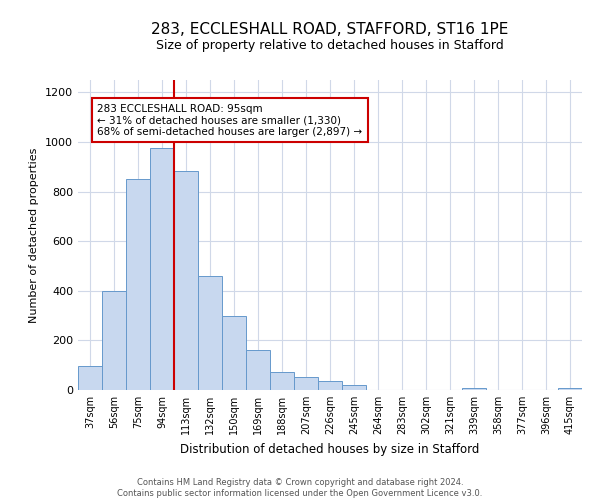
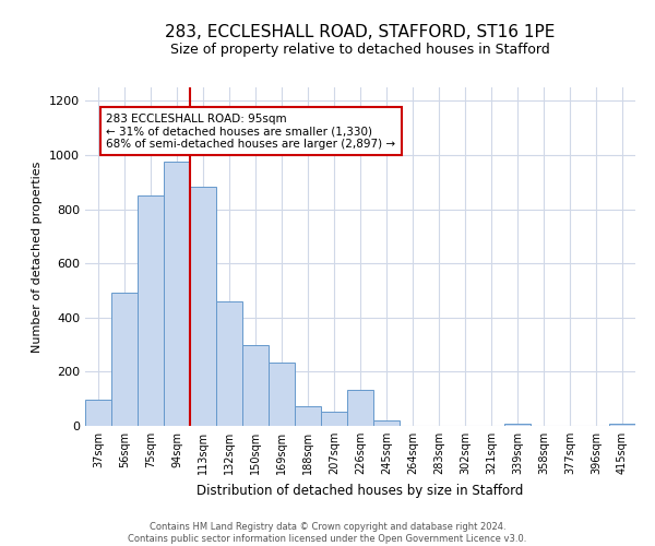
56sqm: 400 -> 490
169sqm: 160 -> 235
226sqm: 35 -> 135
